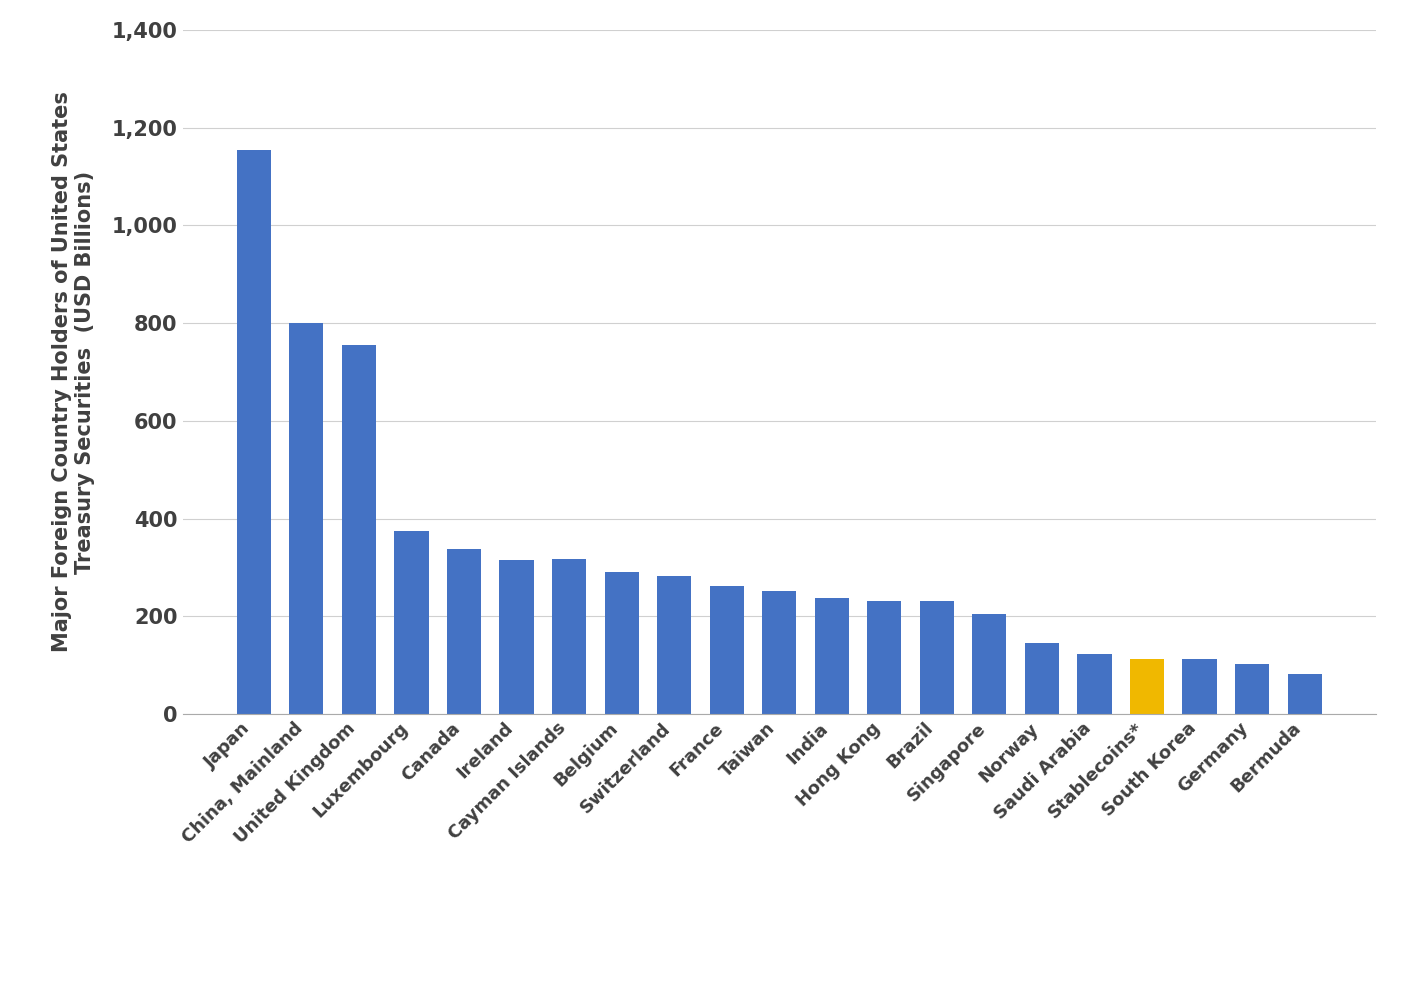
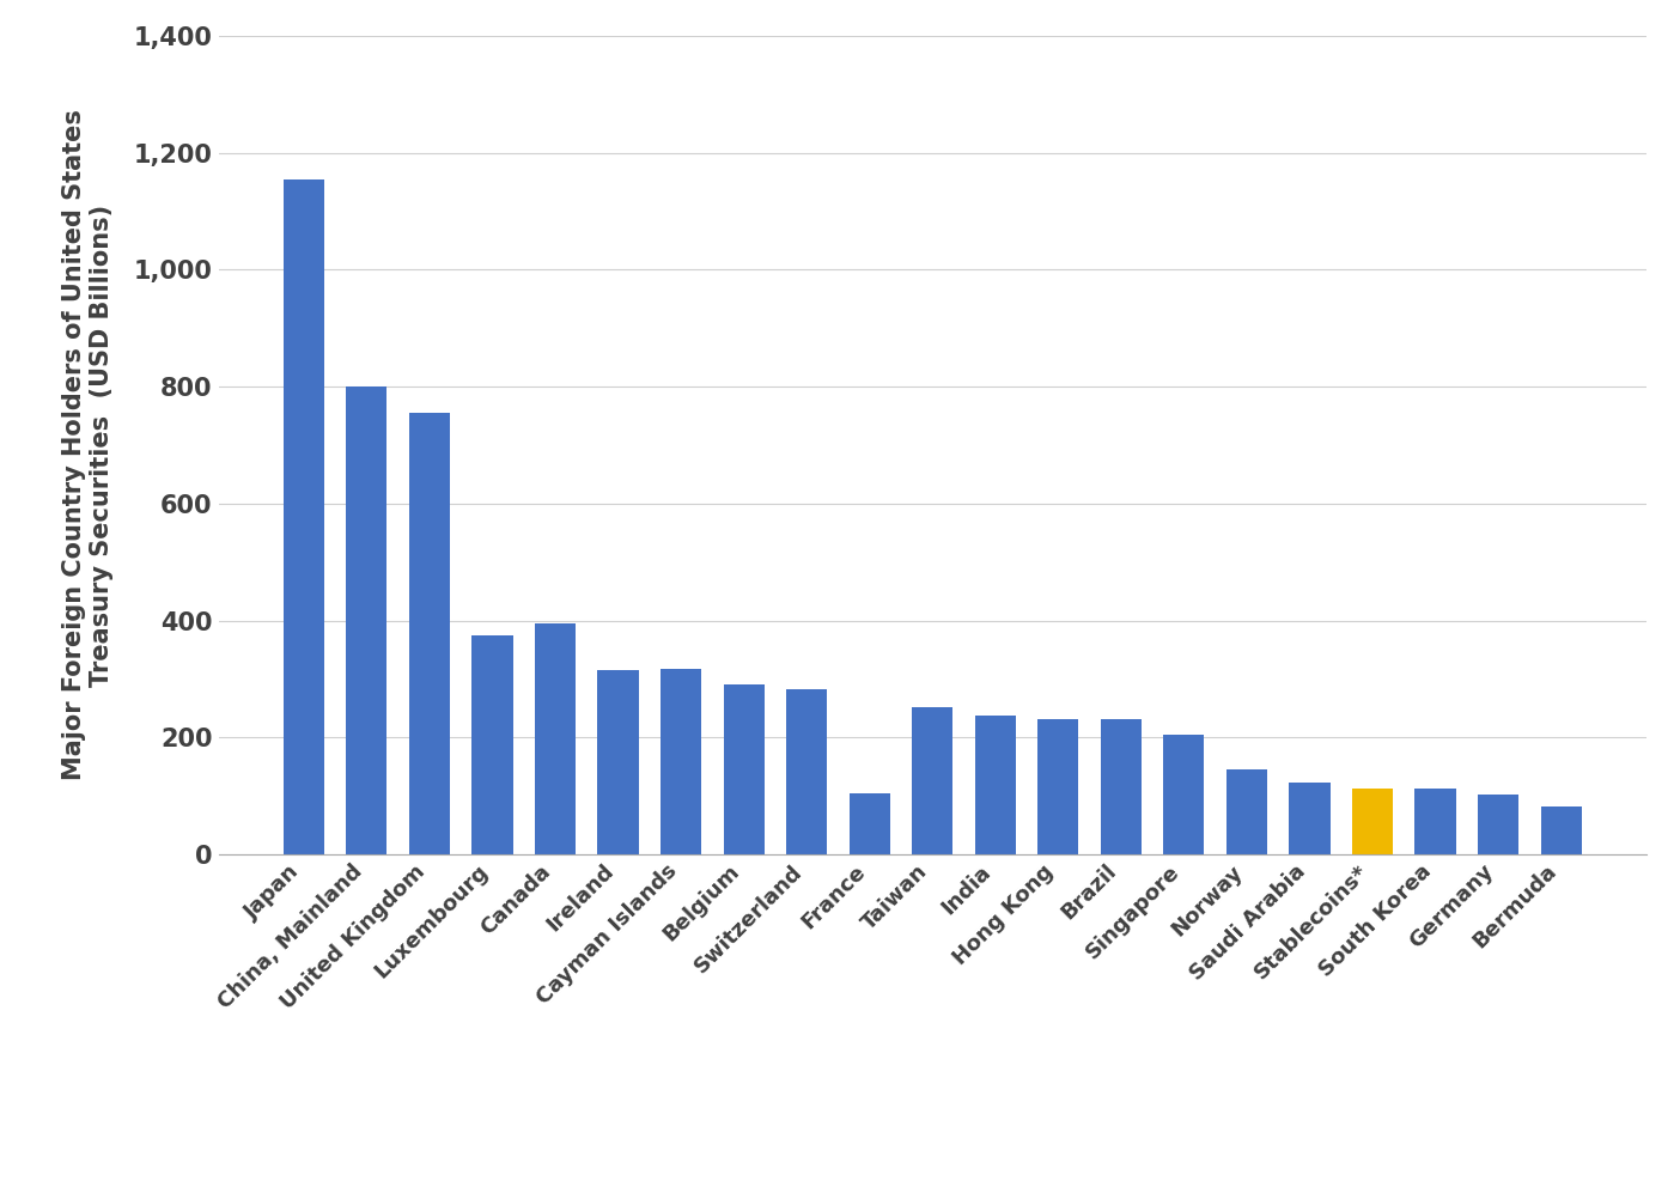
Canada: 338 -> 395
France: 263 -> 105
